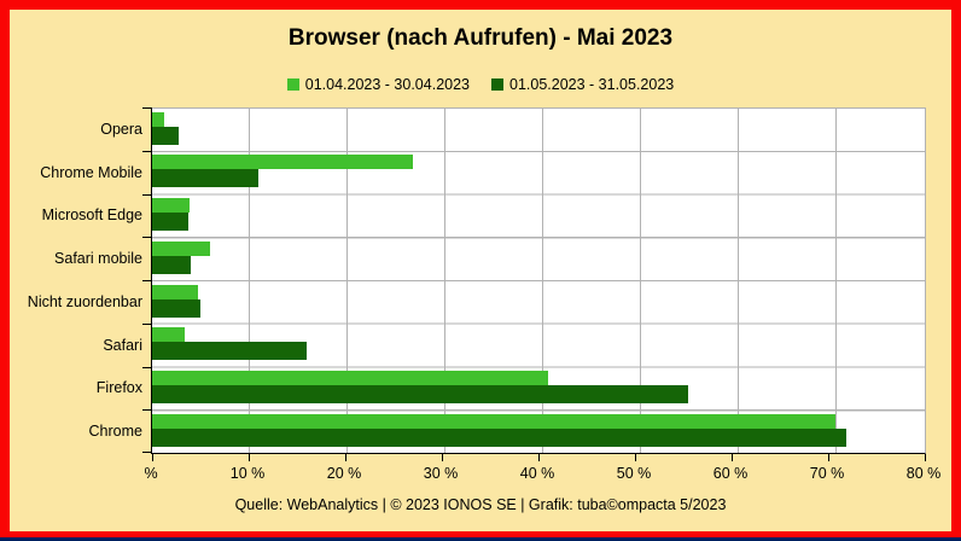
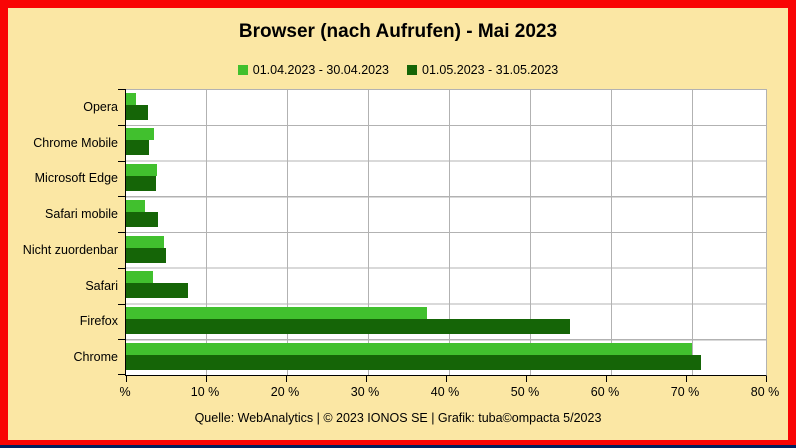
01.04.2023 - 30.04.2023/Chrome Mobile: 27% -> 4%
01.05.2023 - 31.05.2023/Chrome Mobile: 11% -> 3%
01.04.2023 - 30.04.2023/Safari mobile: 6% -> 2%
01.05.2023 - 31.05.2023/Safari: 16% -> 8%
01.04.2023 - 30.04.2023/Firefox: 41% -> 38%
